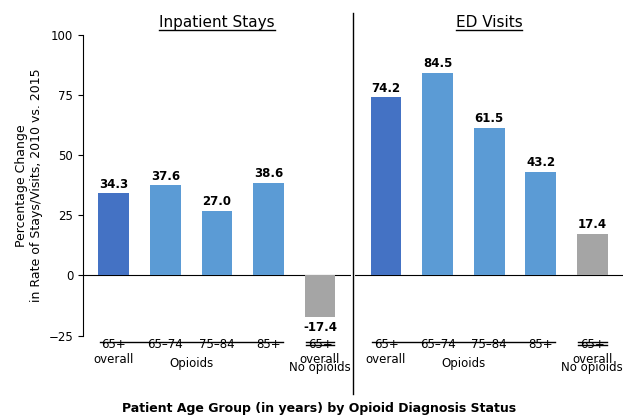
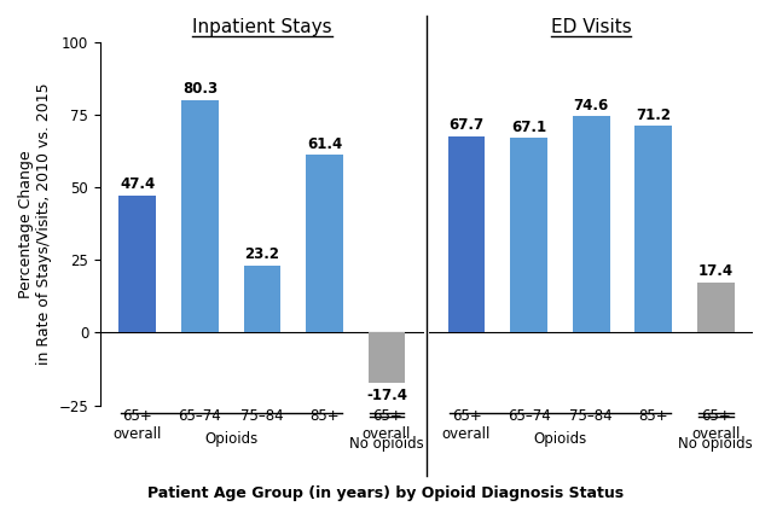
Inpatient Stays/65+ overall: 34.3 -> 47.4
Inpatient Stays/65–74: 37.6 -> 80.3
Inpatient Stays/75–84: 27.0 -> 23.2
Inpatient Stays/85+: 38.6 -> 61.4
ED Visits/65+ overall: 74.2 -> 67.7
ED Visits/65–74: 84.5 -> 67.1
ED Visits/75–84: 61.5 -> 74.6
ED Visits/85+: 43.2 -> 71.2
